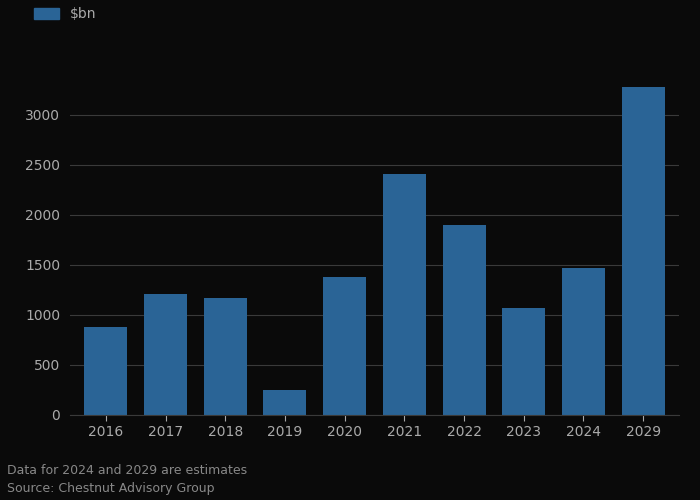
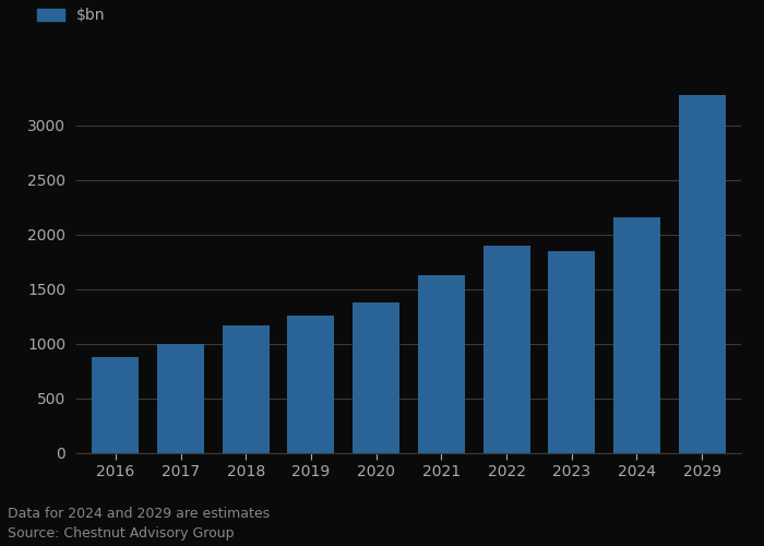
2017: 1210 -> 1000
2019: 250 -> 1260
2021: 2410 -> 1630
2023: 1070 -> 1850
2024: 1470 -> 2160
